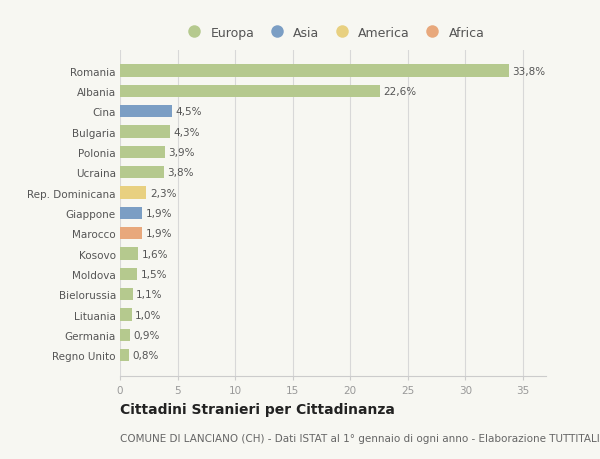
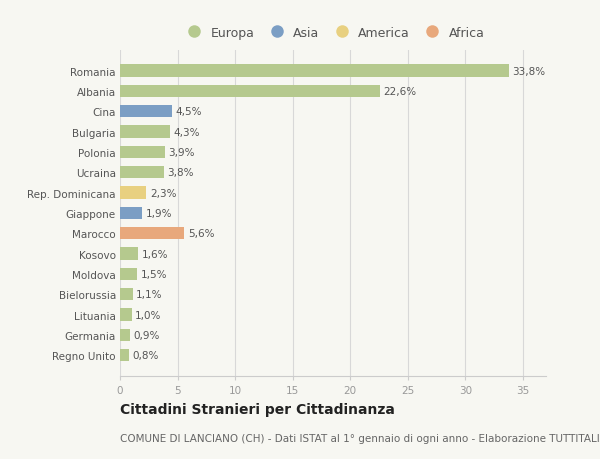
Marocco: 1,9% -> 5,6%
